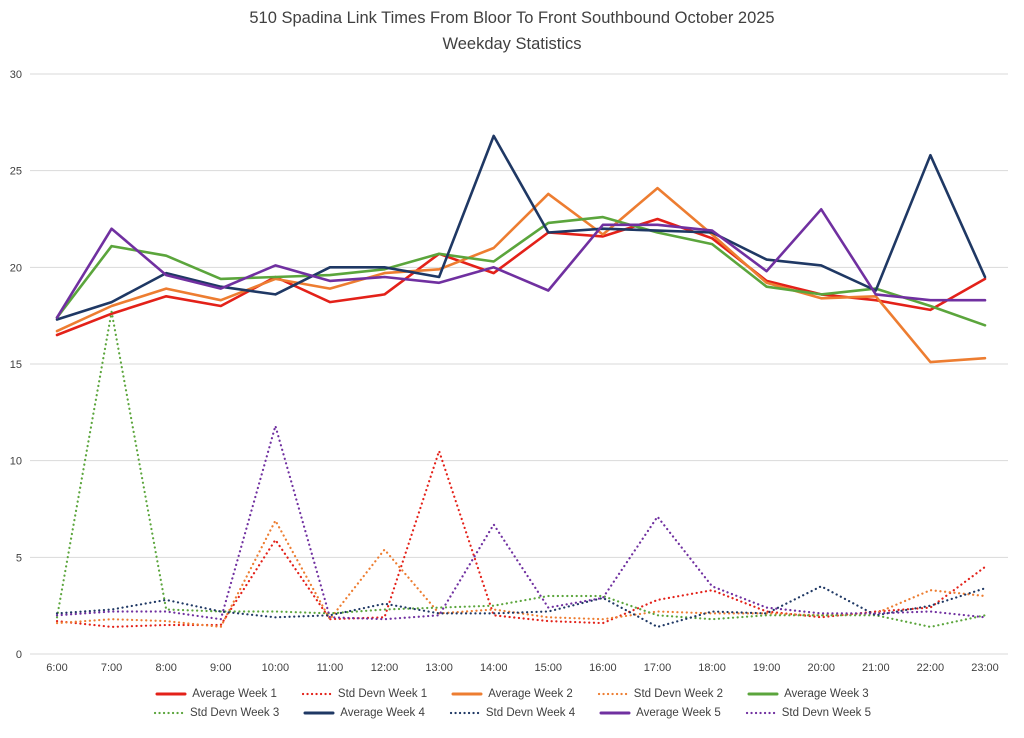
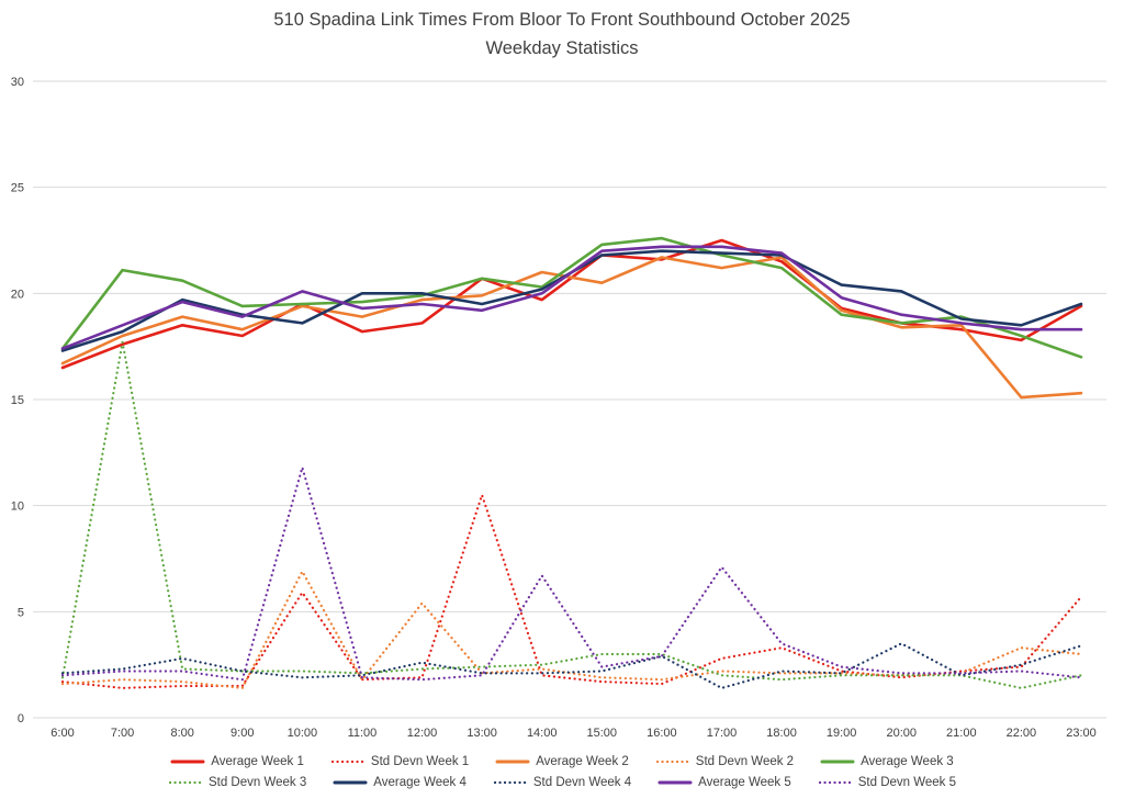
Average Week 5/7:00: 22.0 -> 18.5
Average Week 4/14:00: 26.8 -> 20.2
Average Week 2/15:00: 23.8 -> 20.5
Average Week 5/15:00: 18.8 -> 22.0
Average Week 2/17:00: 24.1 -> 21.2
Average Week 5/20:00: 23.0 -> 19.0
Average Week 4/22:00: 25.8 -> 18.5
Std Devn Week 1/23:00: 4.5 -> 5.7
